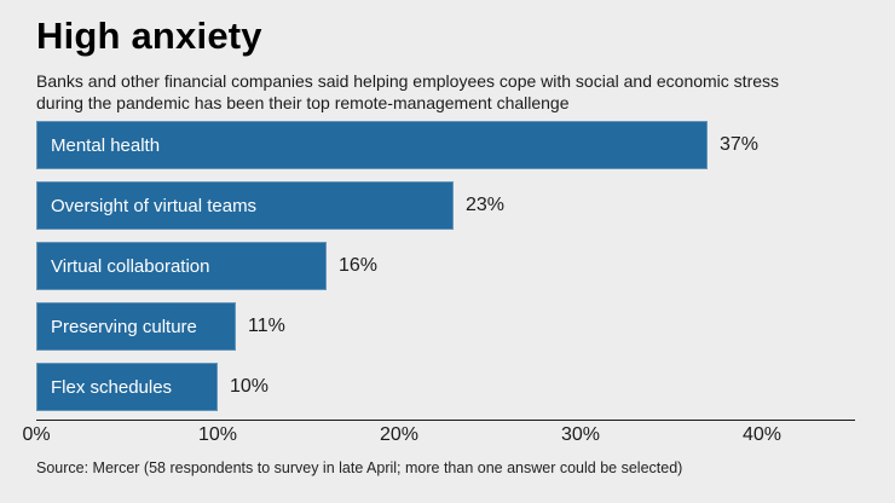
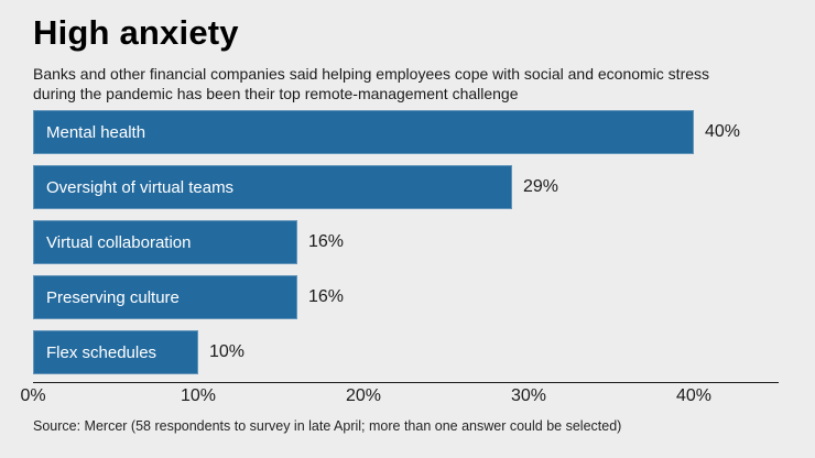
Mental health: 37% -> 40%
Oversight of virtual teams: 23% -> 29%
Preserving culture: 11% -> 16%
